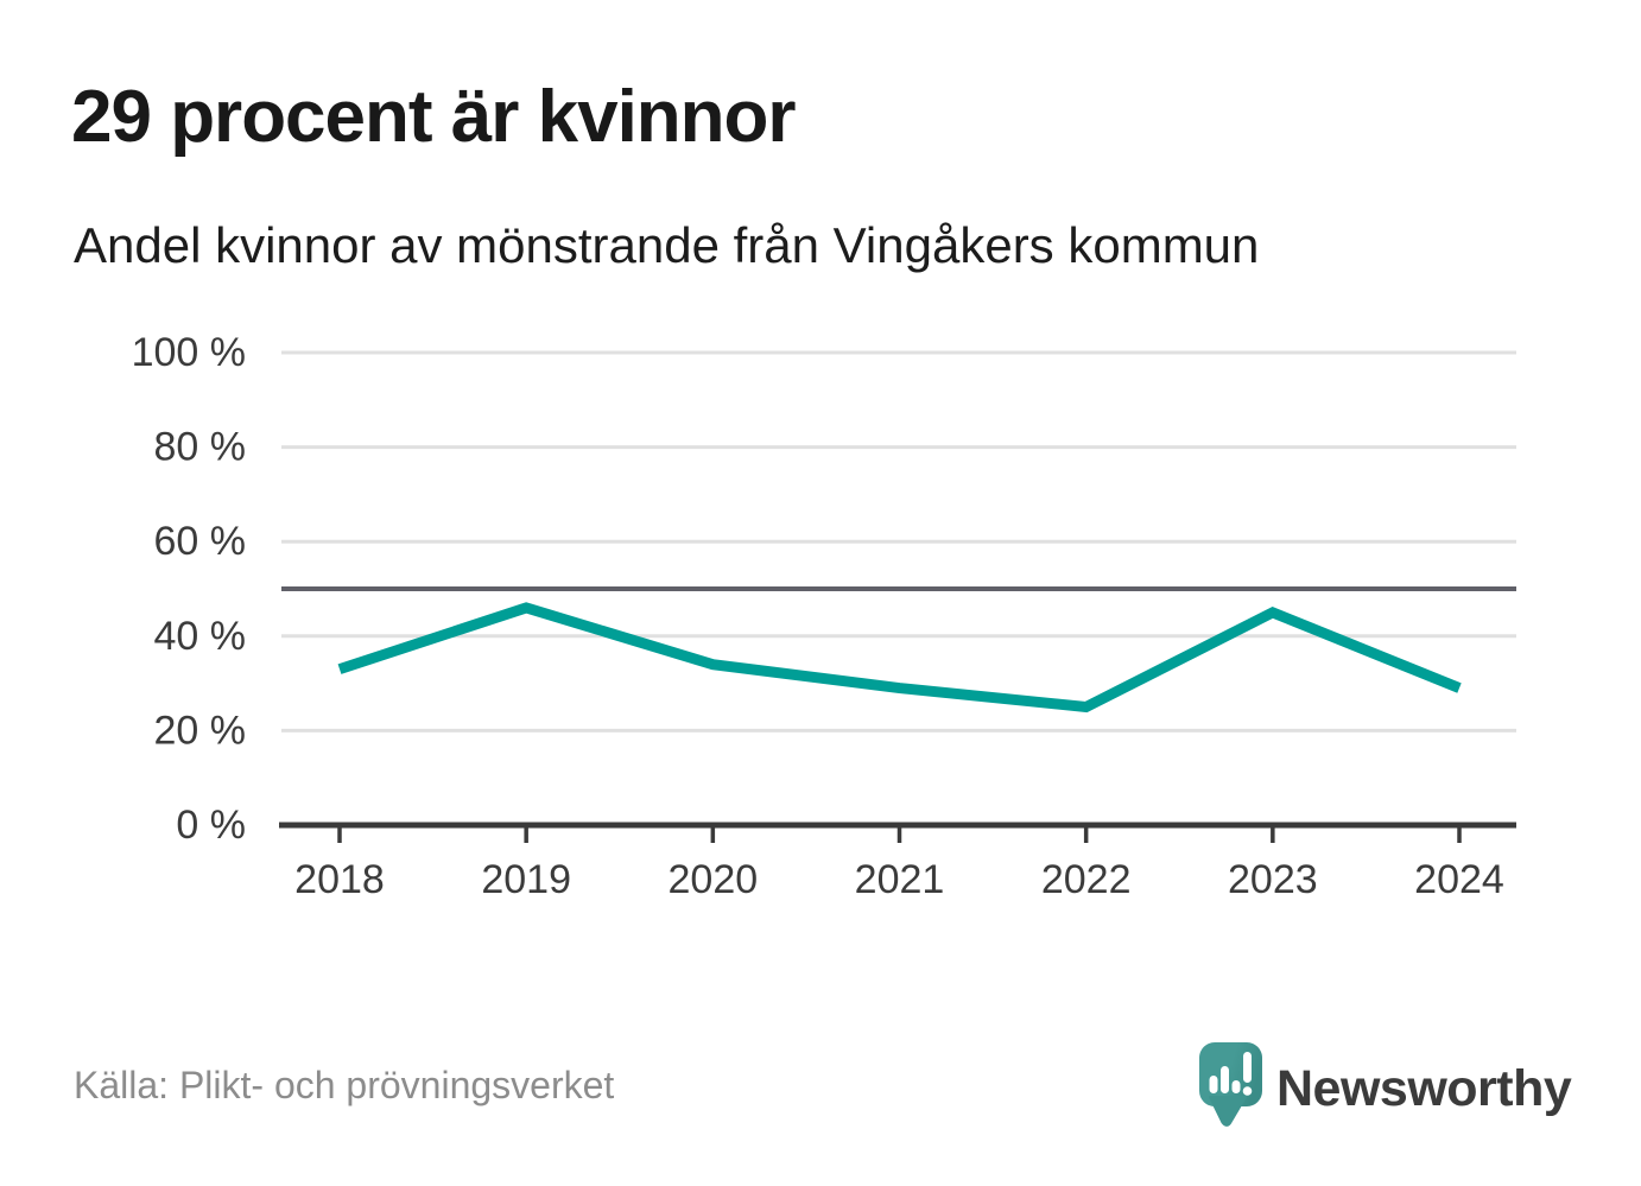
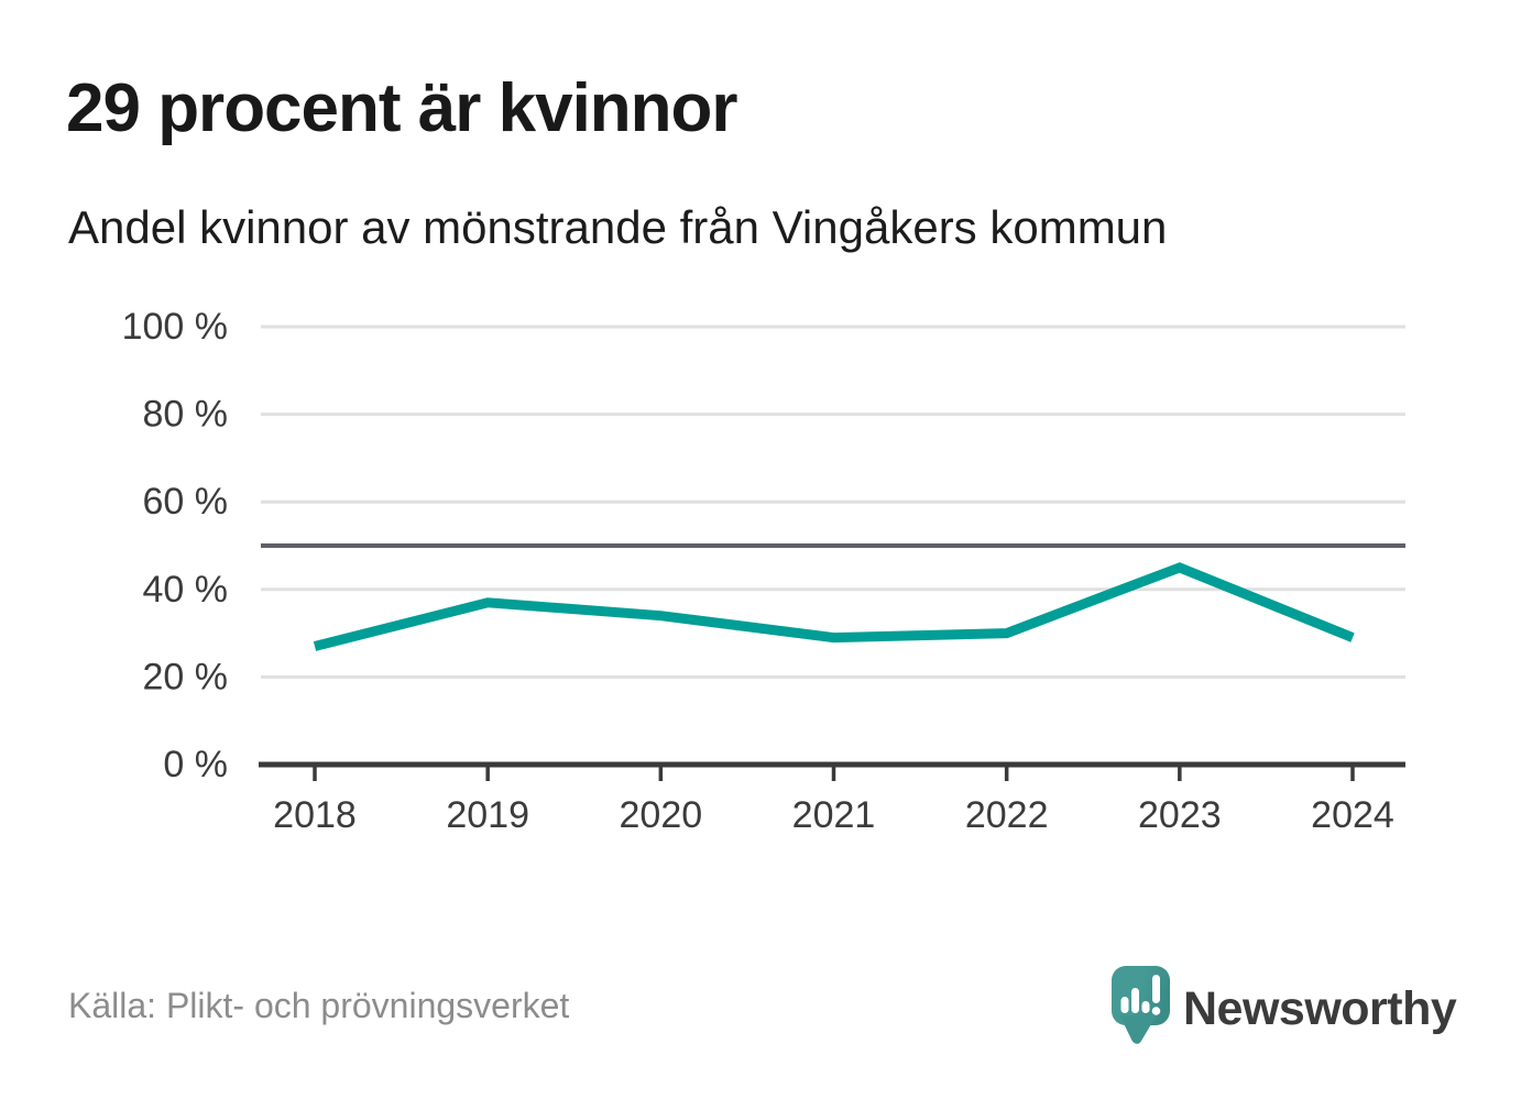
2018: 33% -> 27%
2019: 46% -> 37%
2022: 25% -> 30%
